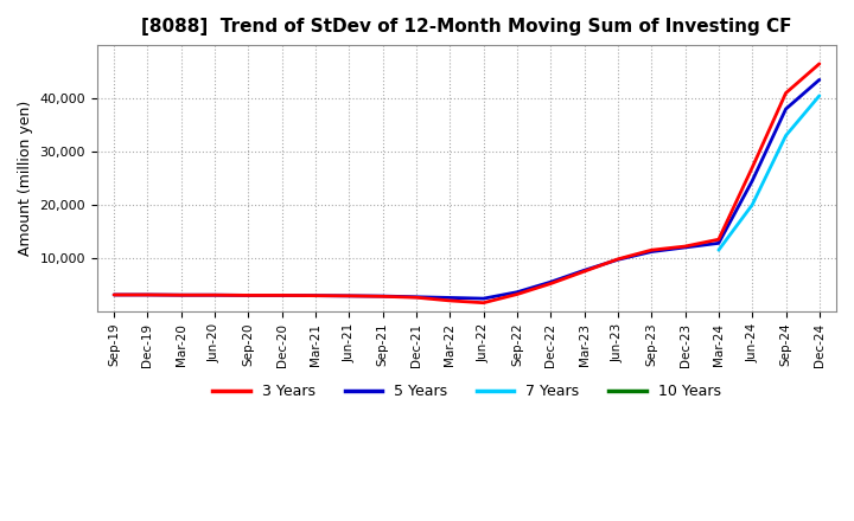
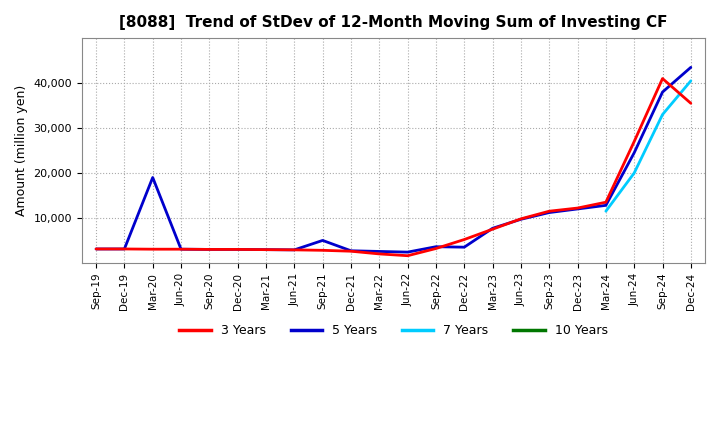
5 Years/Mar-20: 3,000 -> 19,000
5 Years/Sep-21: 2,800 -> 5,000
5 Years/Dec-22: 5,500 -> 3,500
3 Years/Dec-24: 46,500 -> 35,500
